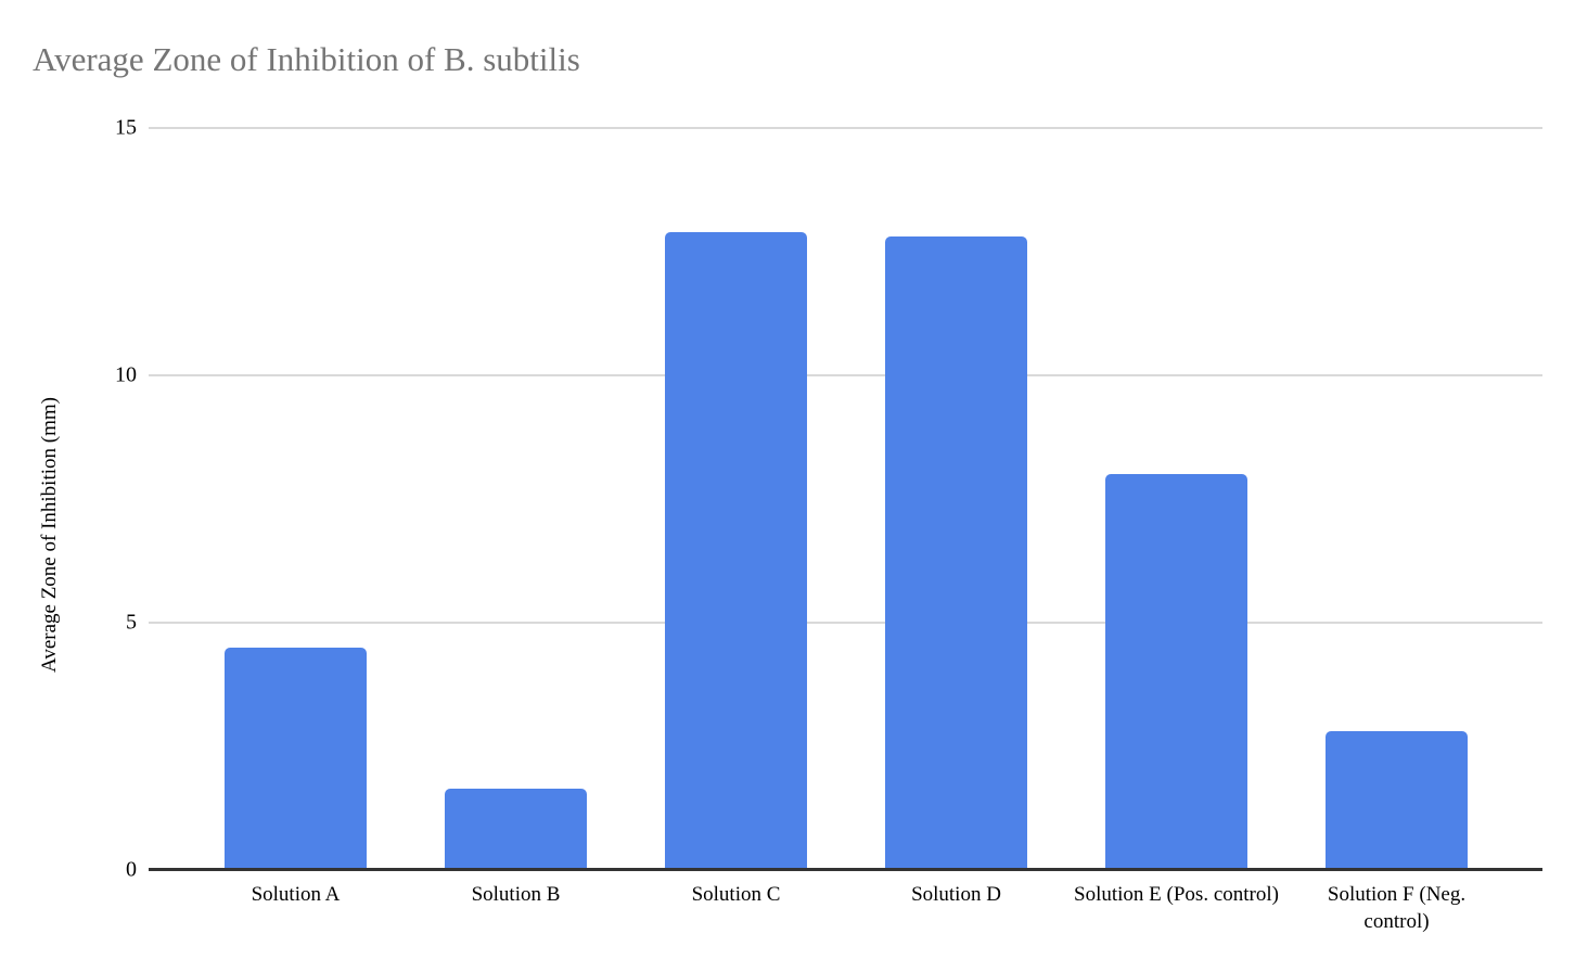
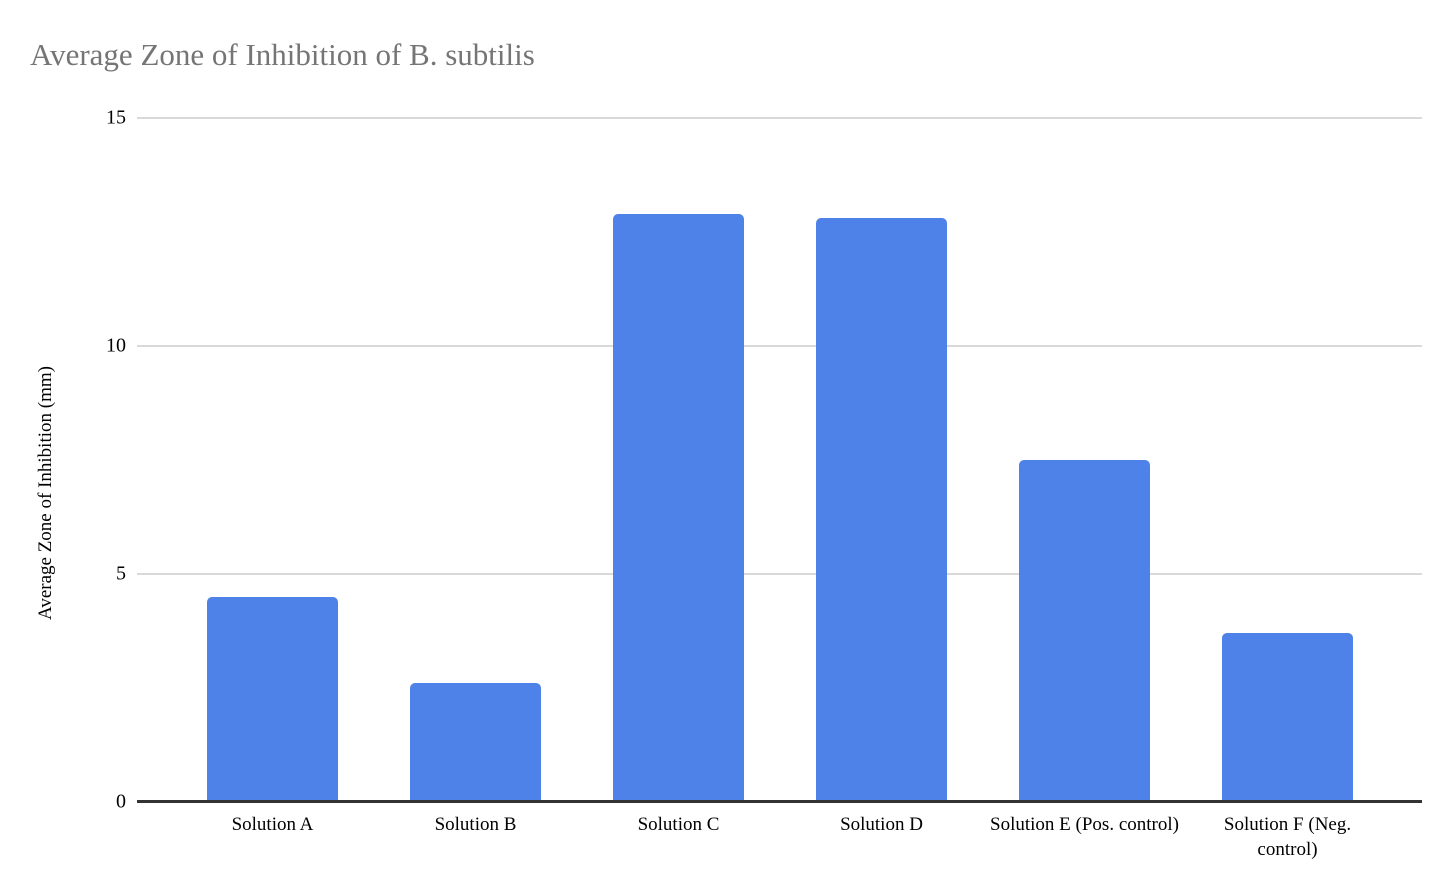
Solution B: 1.6 -> 2.6
Solution E (Pos. control): 8.0 -> 7.5
Solution F (Neg. control): 2.8 -> 3.7
